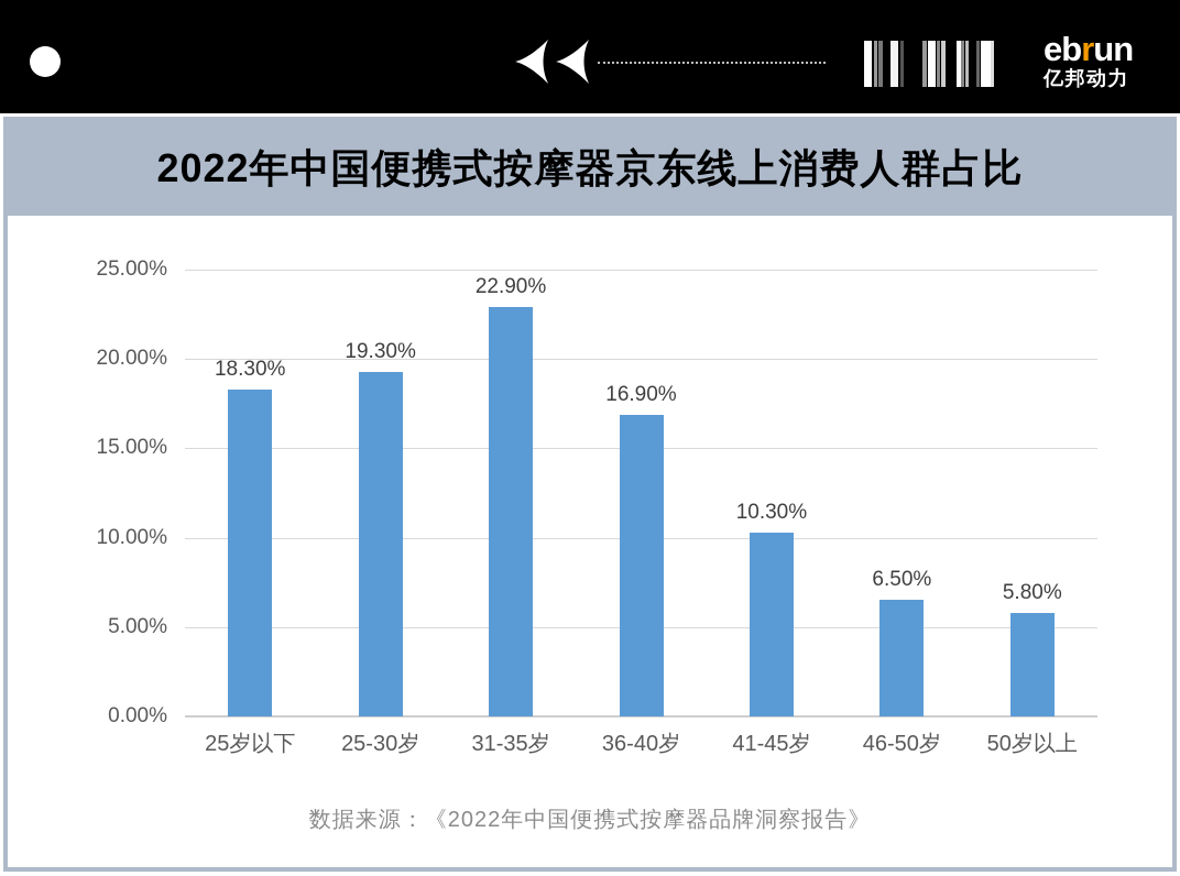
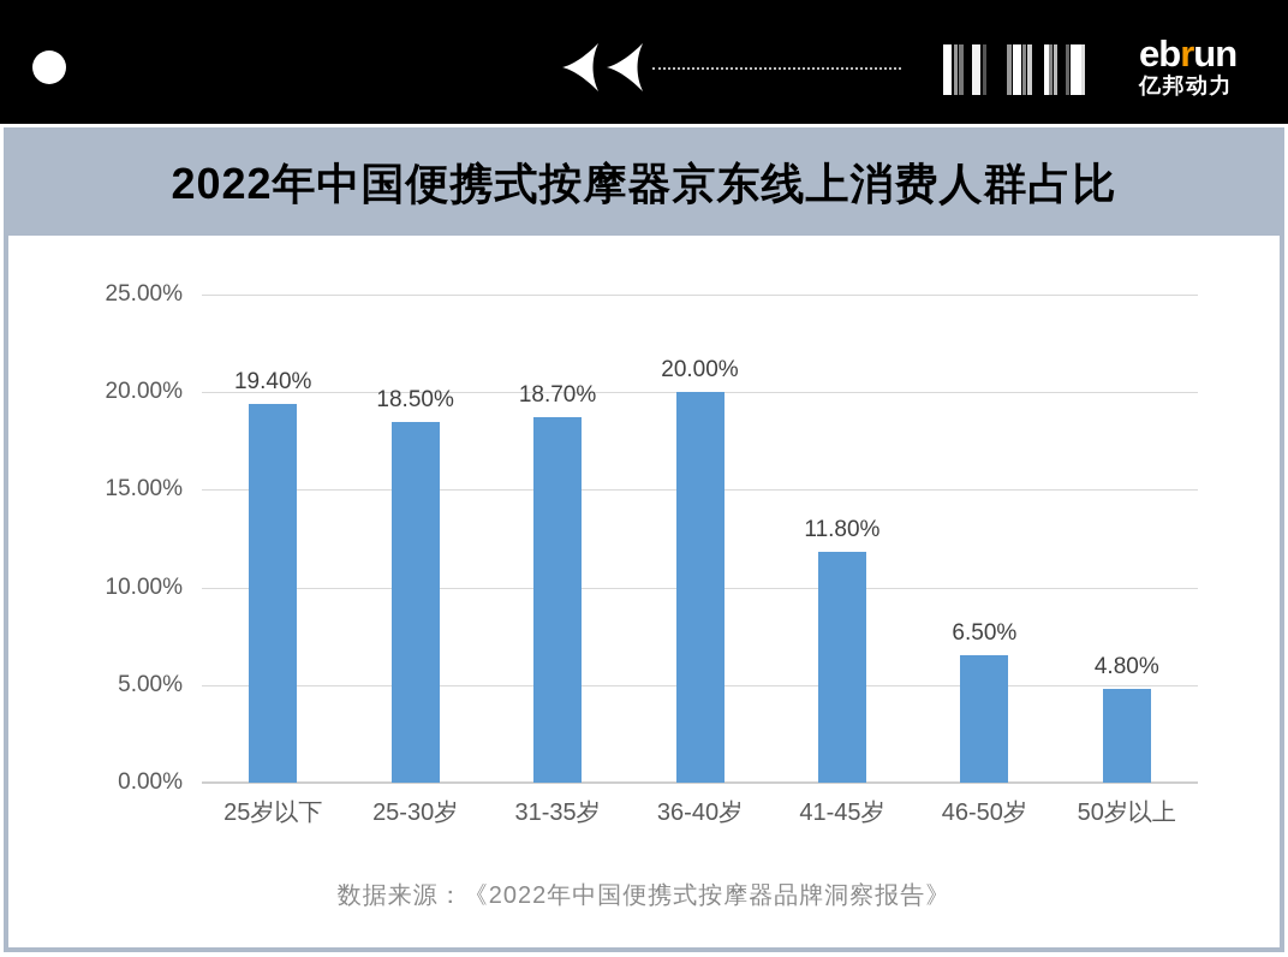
25岁以下: 18.30% -> 19.40%
25-30岁: 19.30% -> 18.50%
31-35岁: 22.90% -> 18.70%
36-40岁: 16.90% -> 20.00%
41-45岁: 10.30% -> 11.80%
50岁以上: 5.80% -> 4.80%
